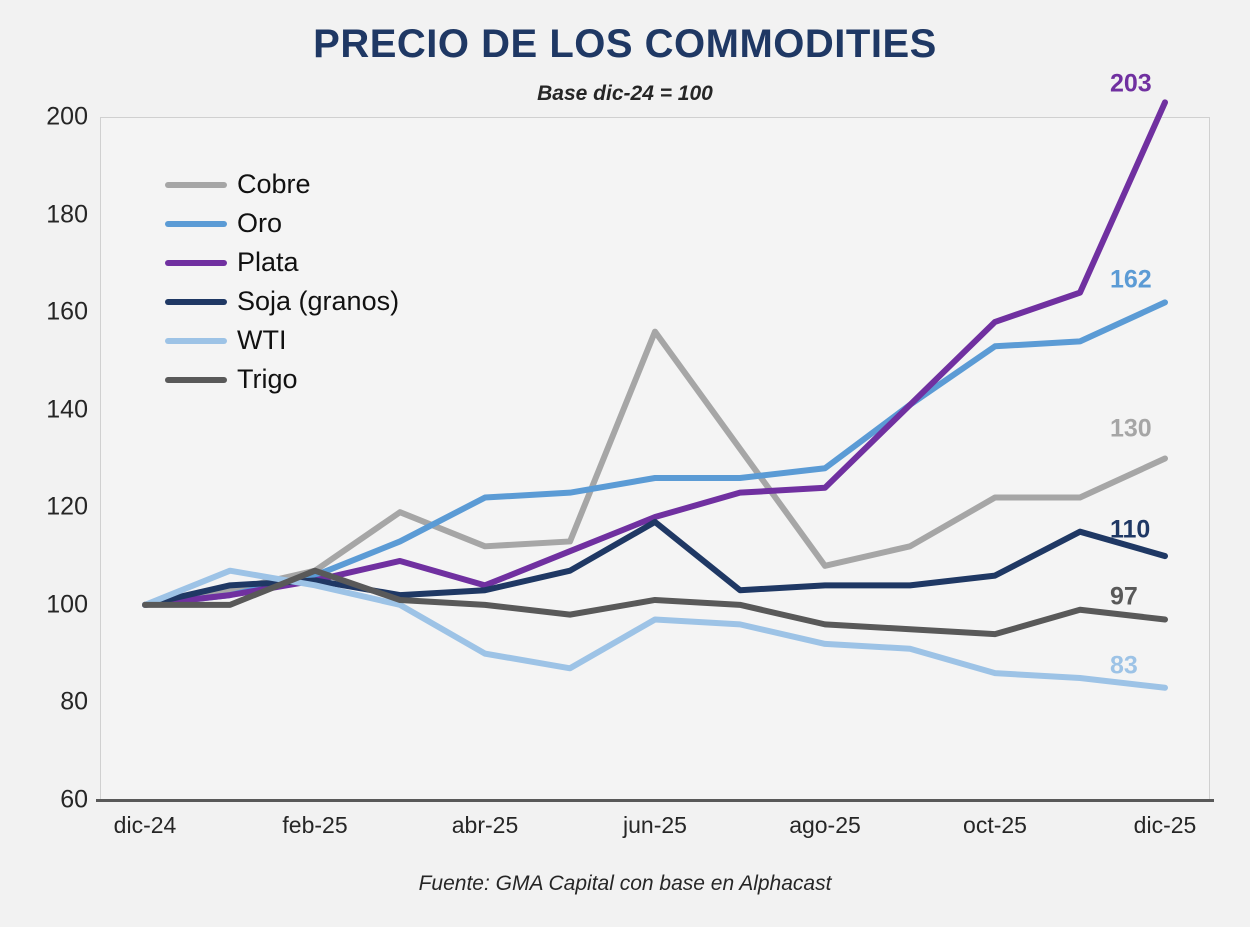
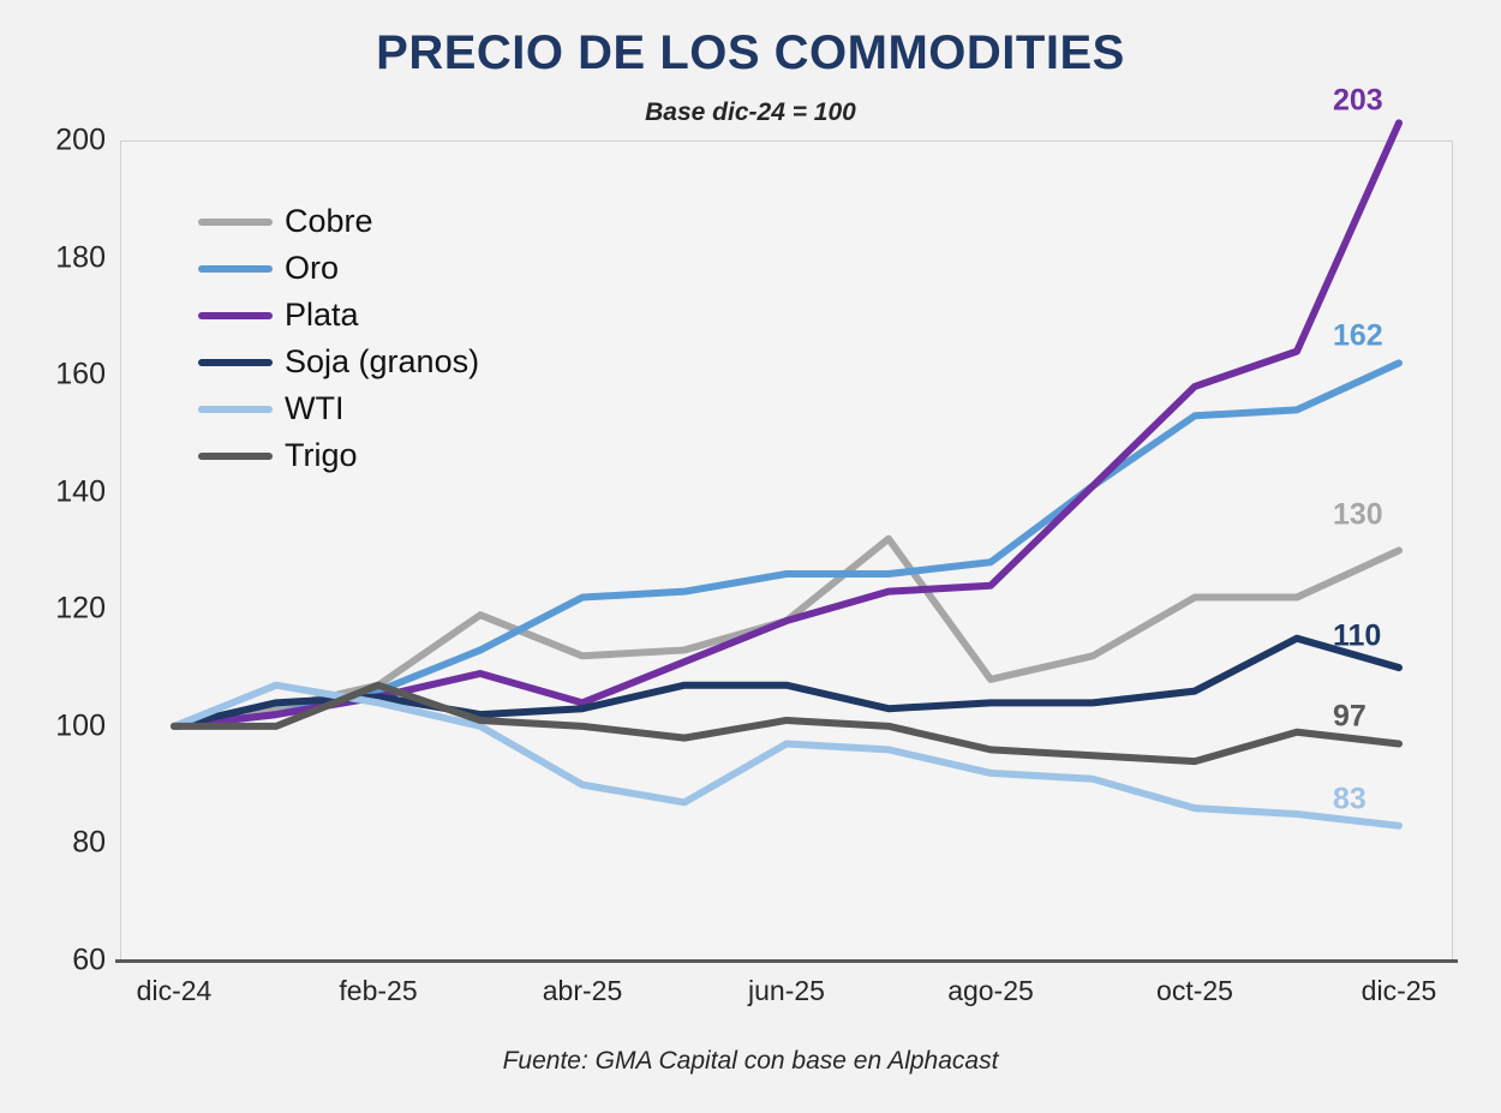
Cobre/jun-25: 156 -> 118
Soja (granos)/jun-25: 117 -> 107
